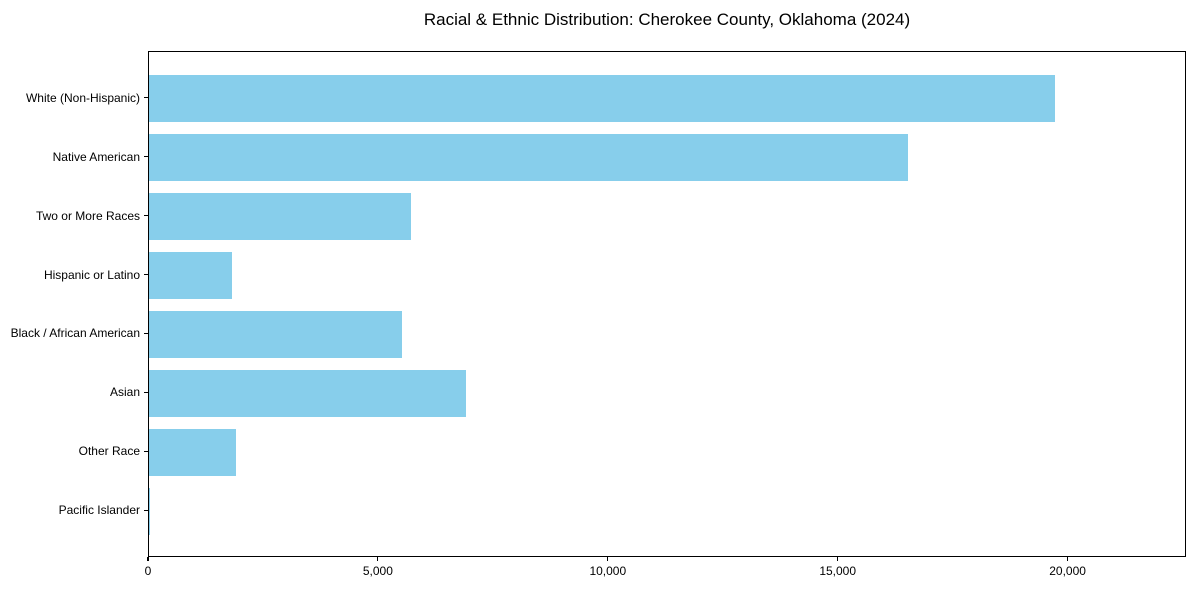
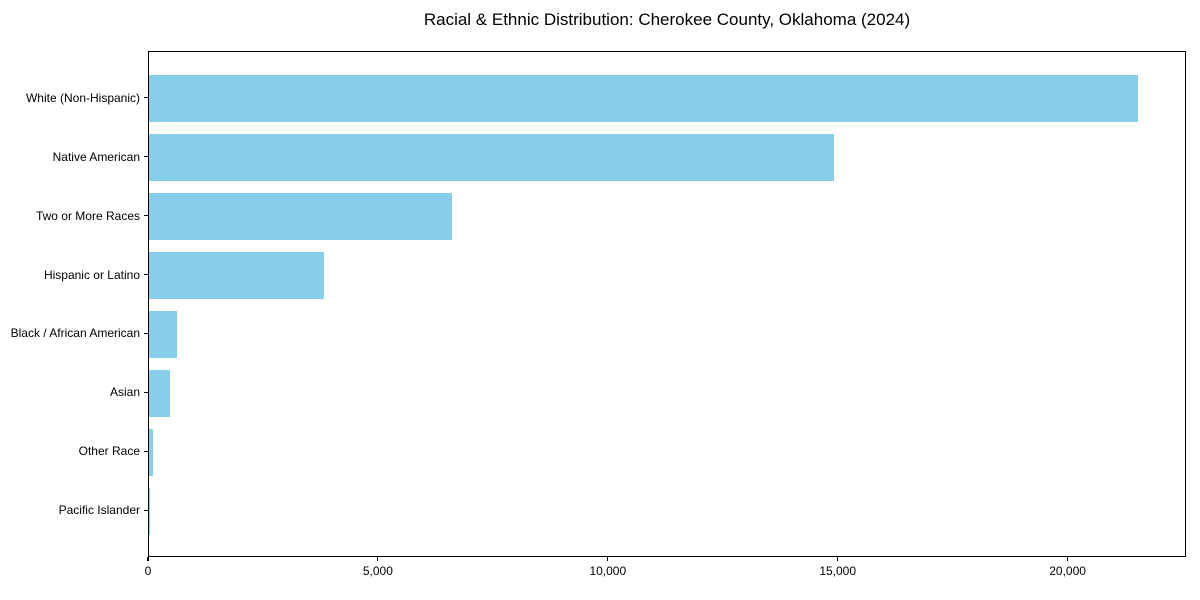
White (Non-Hispanic): 19700 -> 21500
Native American: 16500 -> 14900
Two or More Races: 5700 -> 6600
Hispanic or Latino: 1800 -> 3800
Black / African American: 5500 -> 600
Asian: 6900 -> 400
Other Race: 1900 -> 100
